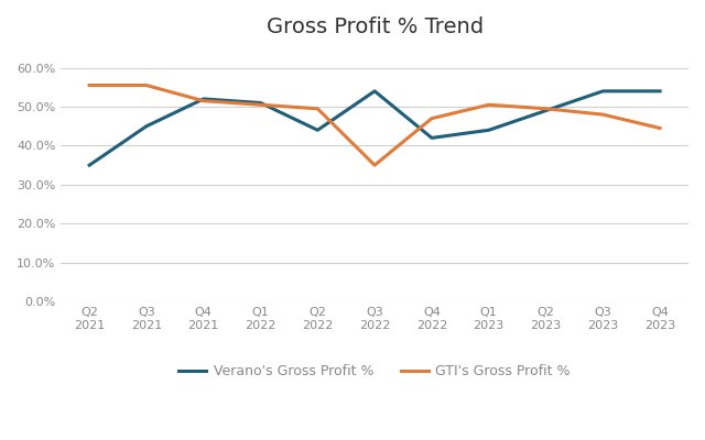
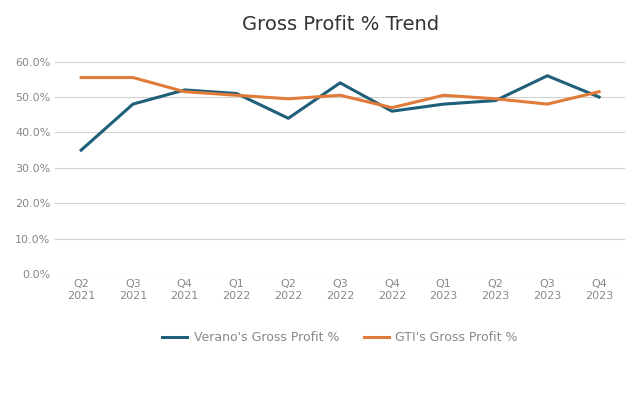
Verano's Gross Profit %/Q3 2021: 45% -> 48%
GTI's Gross Profit %/Q3 2022: 35.0% -> 50.5%
Verano's Gross Profit %/Q4 2022: 42% -> 46%
Verano's Gross Profit %/Q1 2023: 44% -> 48%
Verano's Gross Profit %/Q3 2023: 54% -> 56%
Verano's Gross Profit %/Q4 2023: 54% -> 50%
GTI's Gross Profit %/Q4 2023: 44.5% -> 51.5%
